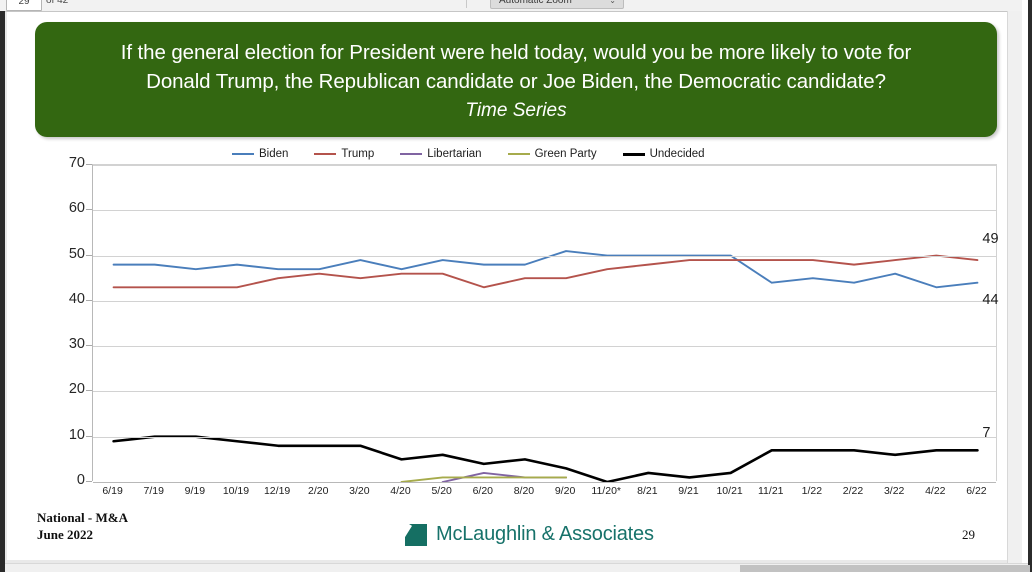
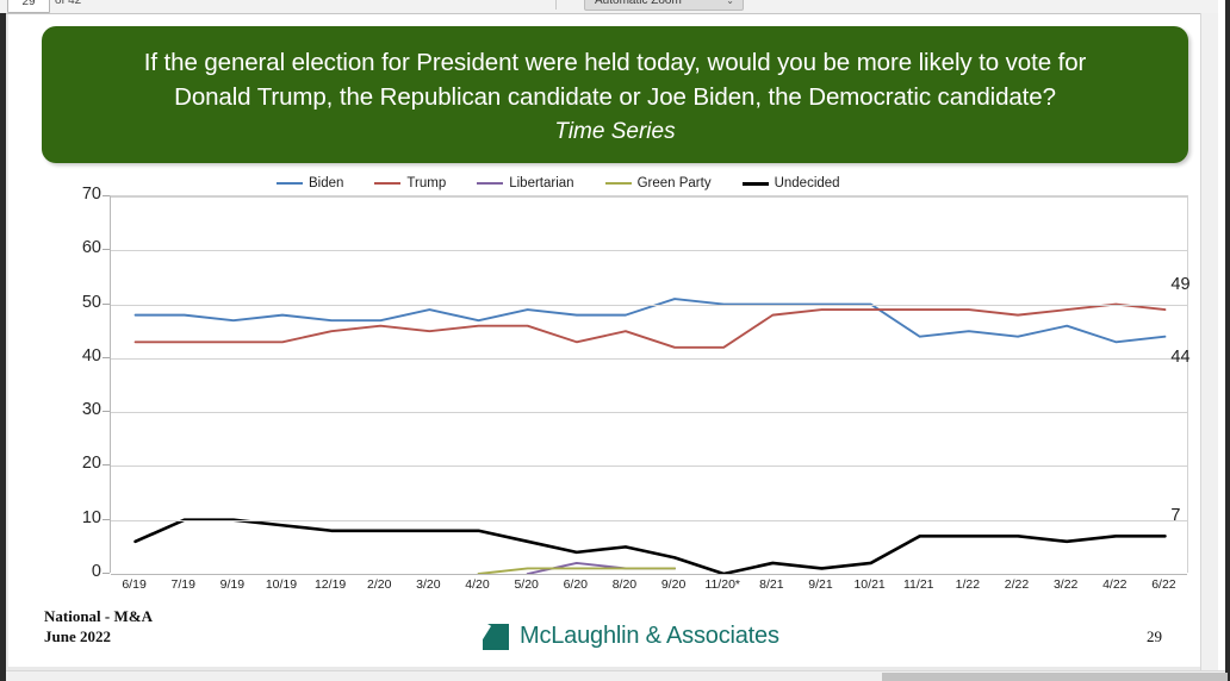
Undecided/6/19: 9 -> 6
Undecided/4/20: 5 -> 8
Trump/9/20: 45 -> 42
Trump/11/20*: 47 -> 42
